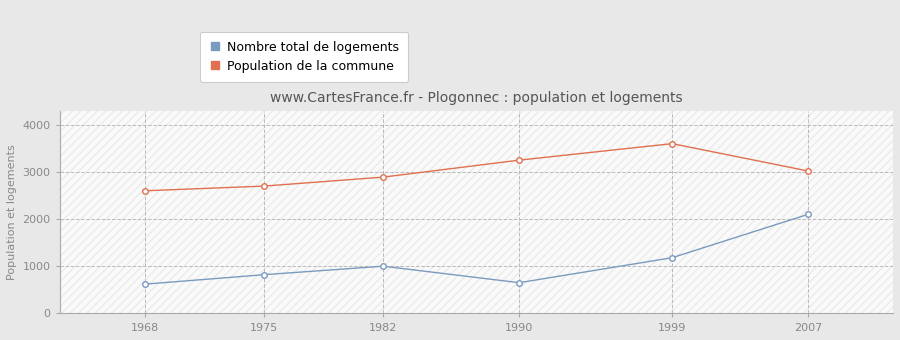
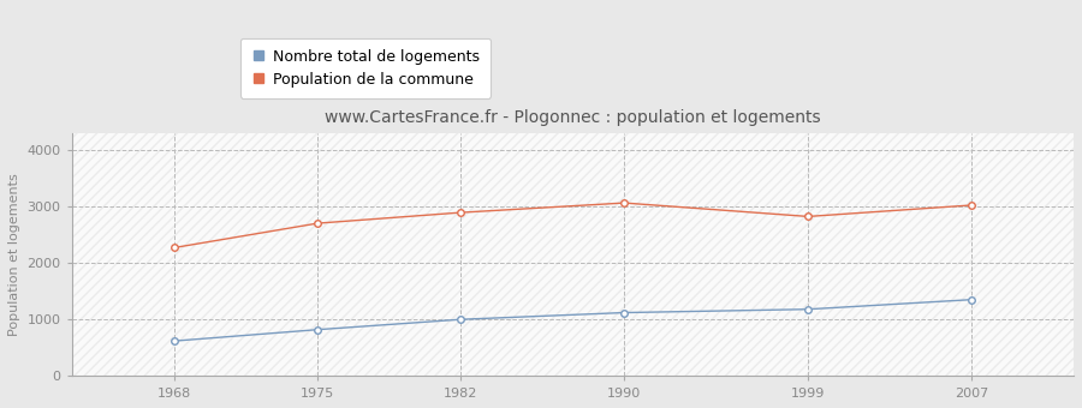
Population de la commune/1968: 2600 -> 2270
Nombre total de logements/1990: 650 -> 1120
Population de la commune/1990: 3250 -> 3060
Population de la commune/1999: 3600 -> 2820
Nombre total de logements/2007: 2100 -> 1350
